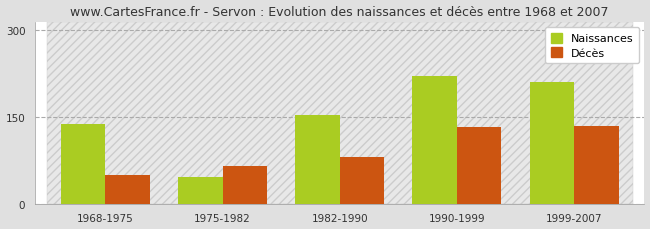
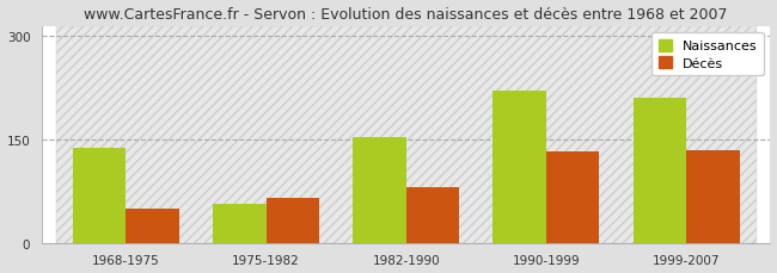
Naissances/1975-1982: 46 -> 57
